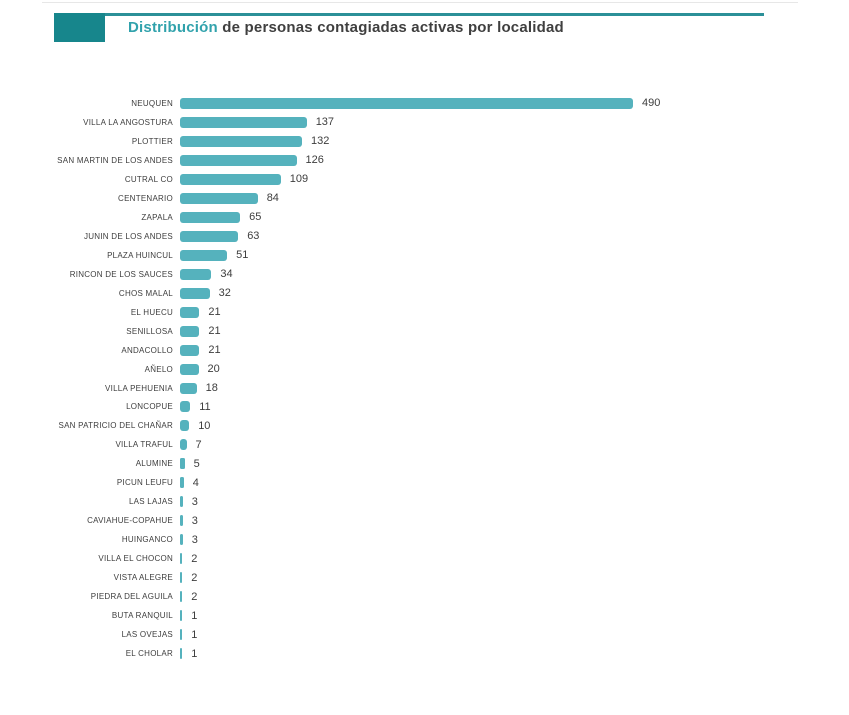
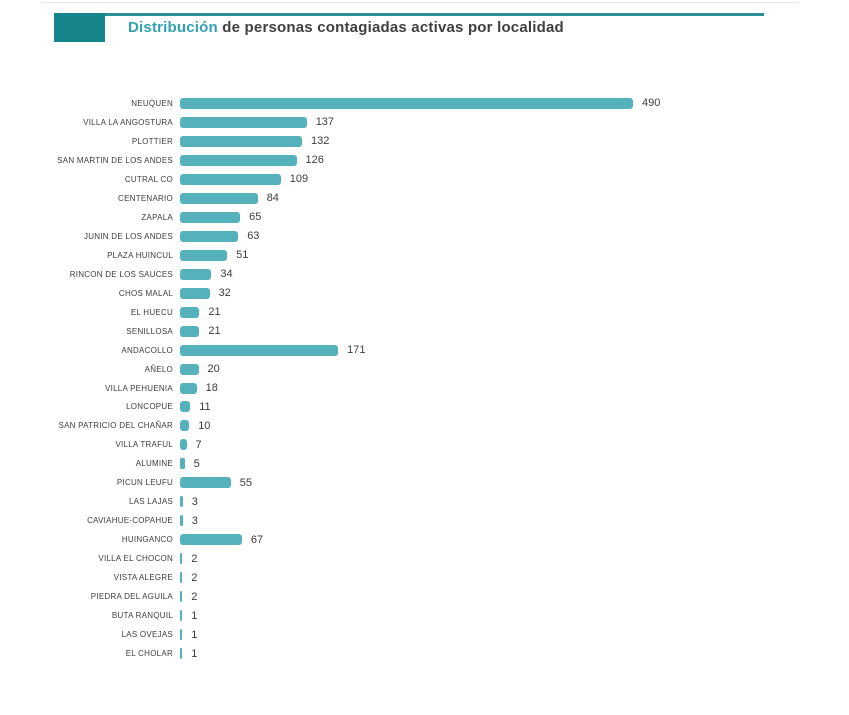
ANDACOLLO: 21 -> 171
PICUN LEUFU: 4 -> 55
HUINGANCO: 3 -> 67
